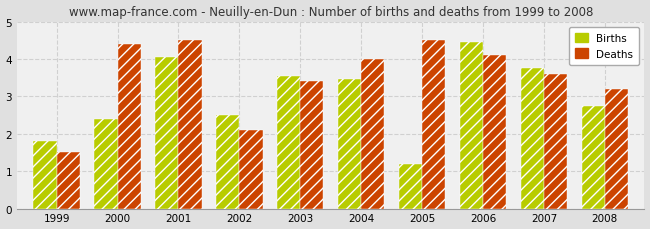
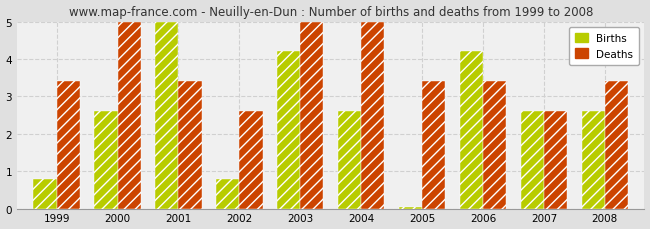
Births/1999: 1.80 -> 0.80
Deaths/1999: 1.5 -> 3.4
Births/2000: 2.40 -> 2.60
Deaths/2000: 4.4 -> 5.0
Births/2001: 4.05 -> 5.00
Deaths/2001: 4.5 -> 3.4
Births/2002: 2.50 -> 0.80
Deaths/2002: 2.1 -> 2.6
Births/2003: 3.55 -> 4.20
Deaths/2003: 3.4 -> 5.0
Births/2004: 3.45 -> 2.60
Deaths/2004: 4.0 -> 5.0
Births/2005: 1.20 -> 0.05
Deaths/2005: 4.5 -> 3.4
Births/2006: 4.45 -> 4.20
Deaths/2006: 4.1 -> 3.4
Births/2007: 3.75 -> 2.60
Deaths/2007: 3.6 -> 2.6
Births/2008: 2.75 -> 2.60
Deaths/2008: 3.2 -> 3.4
